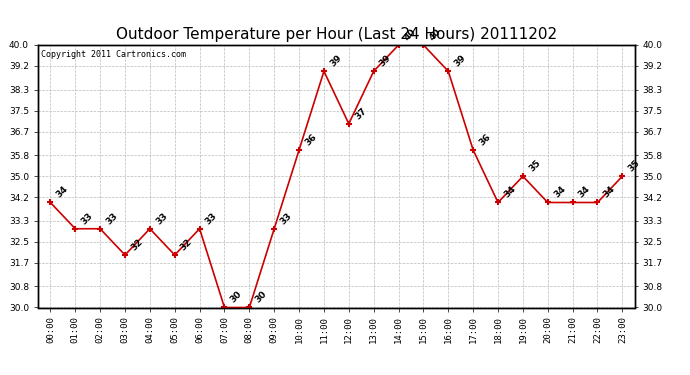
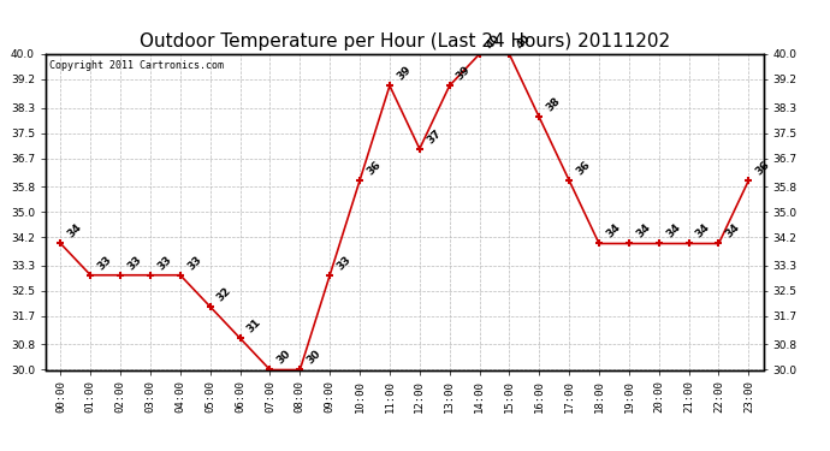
03:00: 32 -> 33
06:00: 33 -> 31
16:00: 39 -> 38
19:00: 35 -> 34
23:00: 35 -> 36
